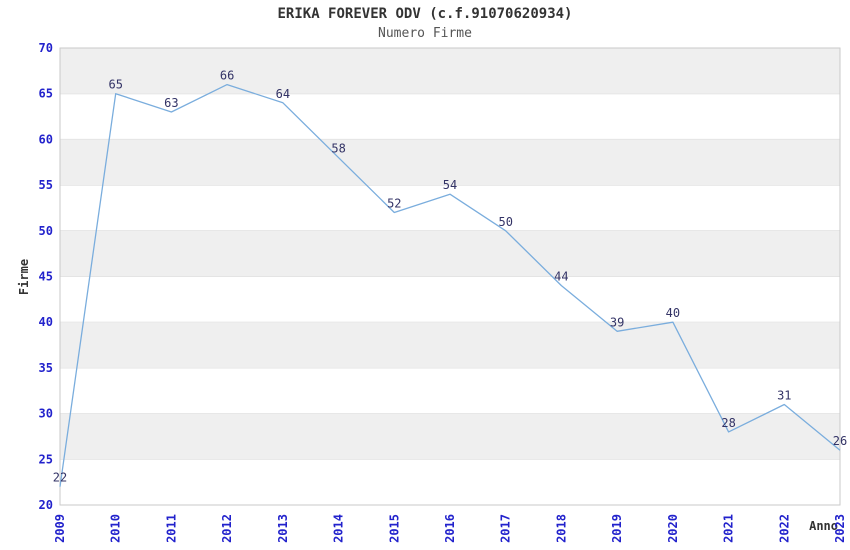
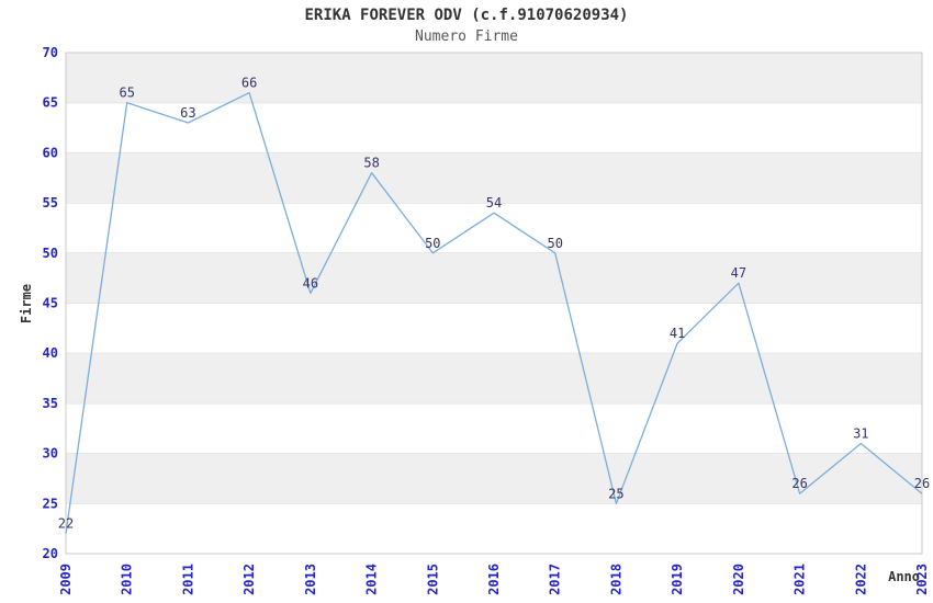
2013: 64 -> 46
2015: 52 -> 50
2018: 44 -> 25
2019: 39 -> 41
2020: 40 -> 47
2021: 28 -> 26
